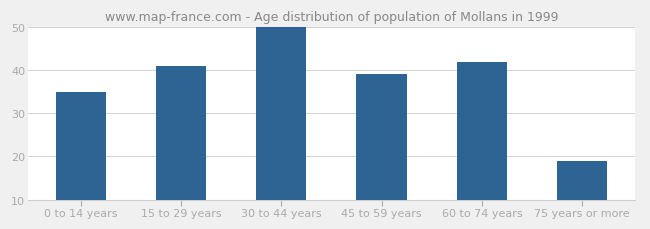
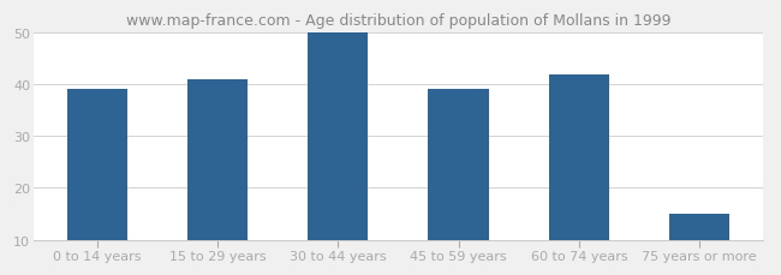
0 to 14 years: 35 -> 39
75 years or more: 19 -> 15
